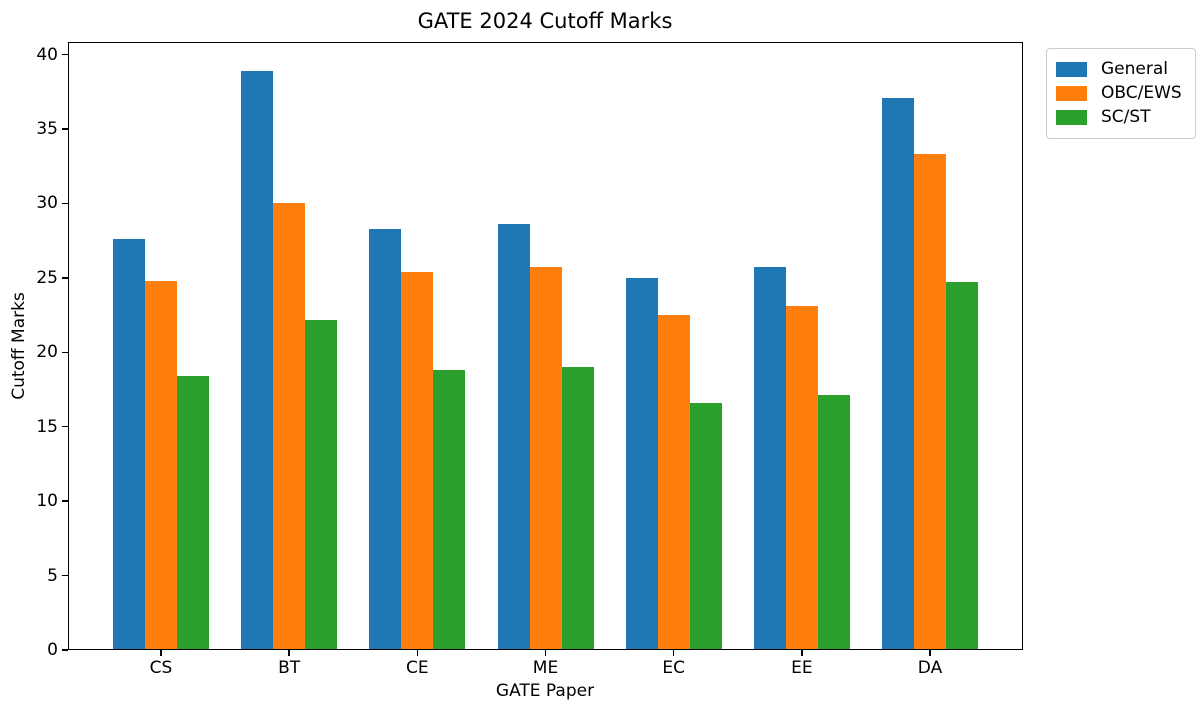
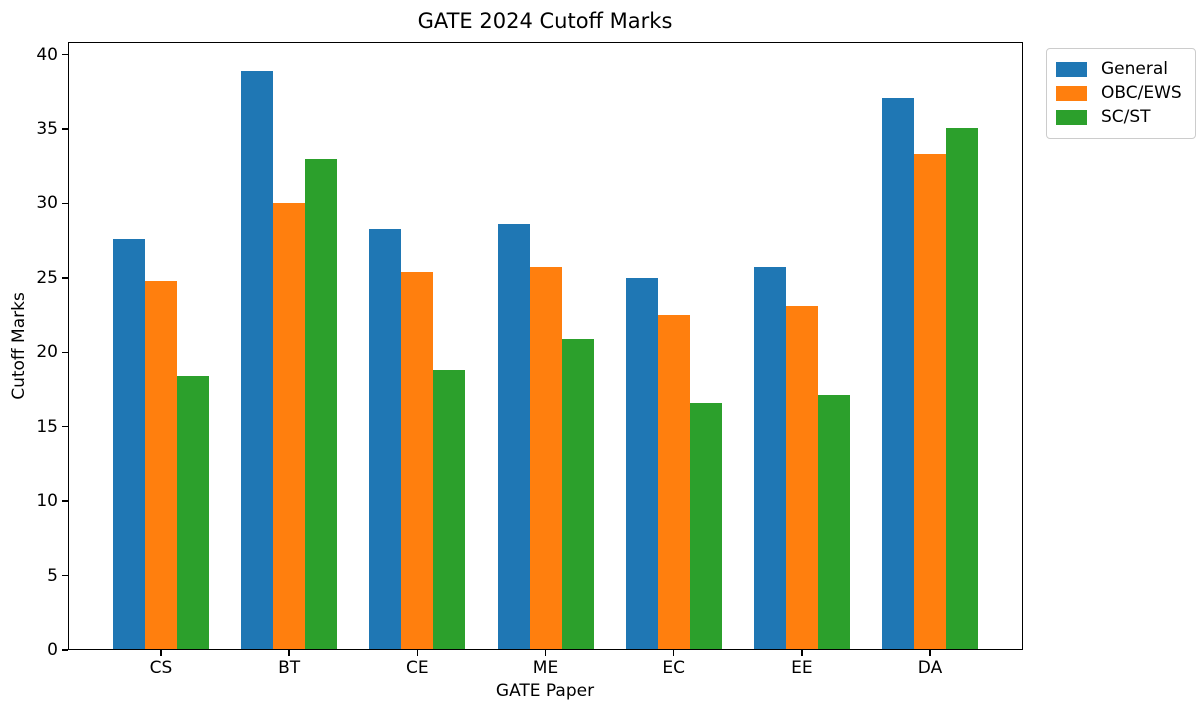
SC/ST/BT: 22.2 -> 33.0
SC/ST/ME: 19.0 -> 20.9
SC/ST/DA: 24.7 -> 35.1
